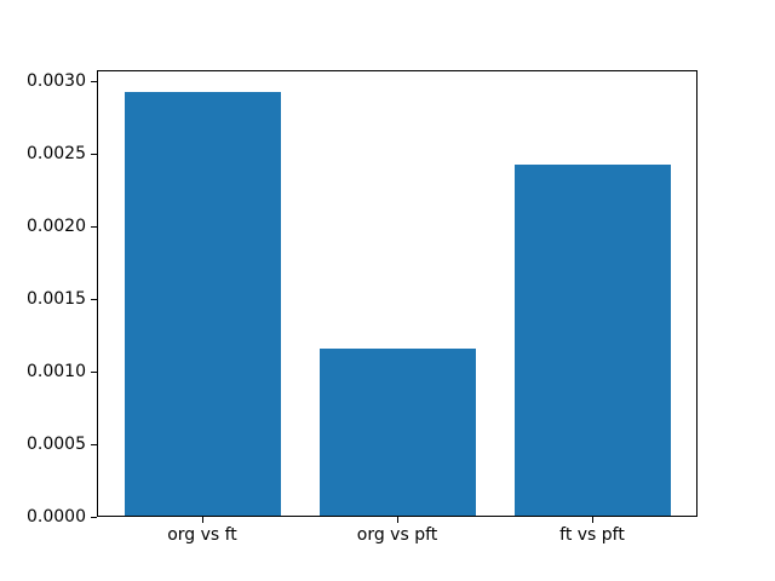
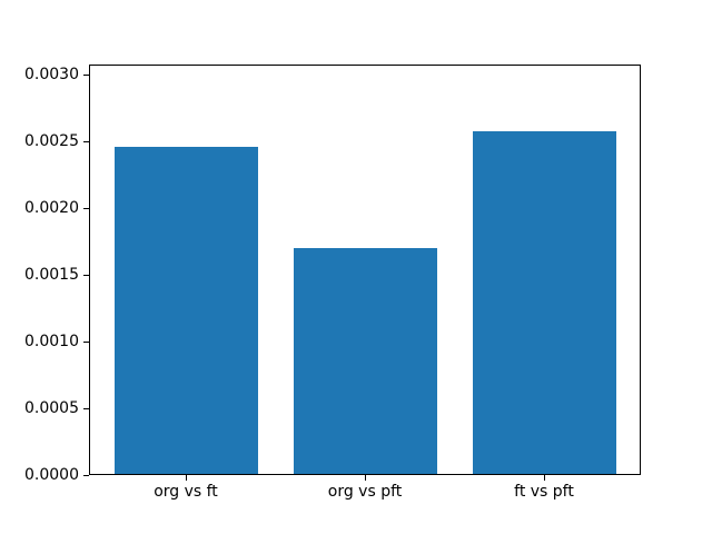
org vs ft: 0.00293 -> 0.00246
org vs pft: 0.00116 -> 0.00170
ft vs pft: 0.00243 -> 0.00258
